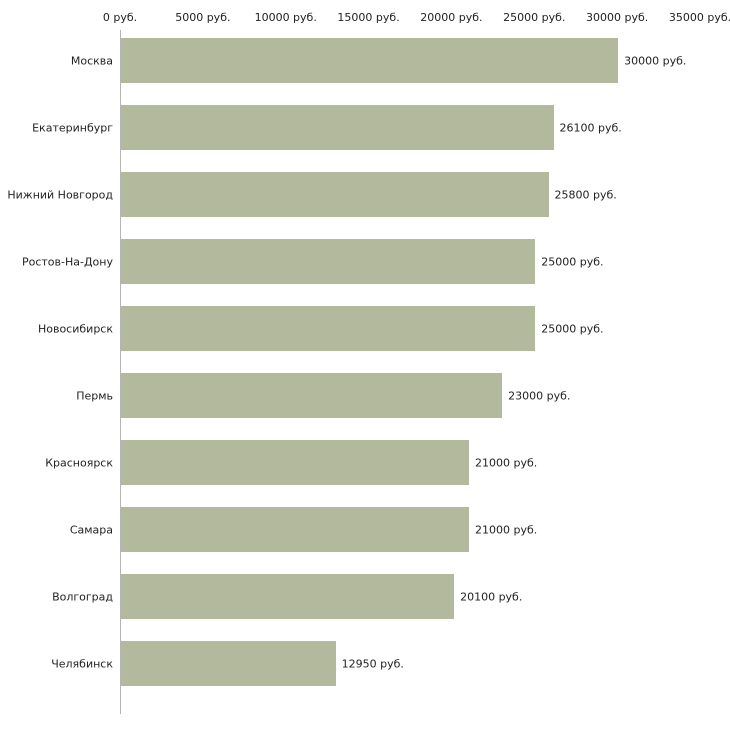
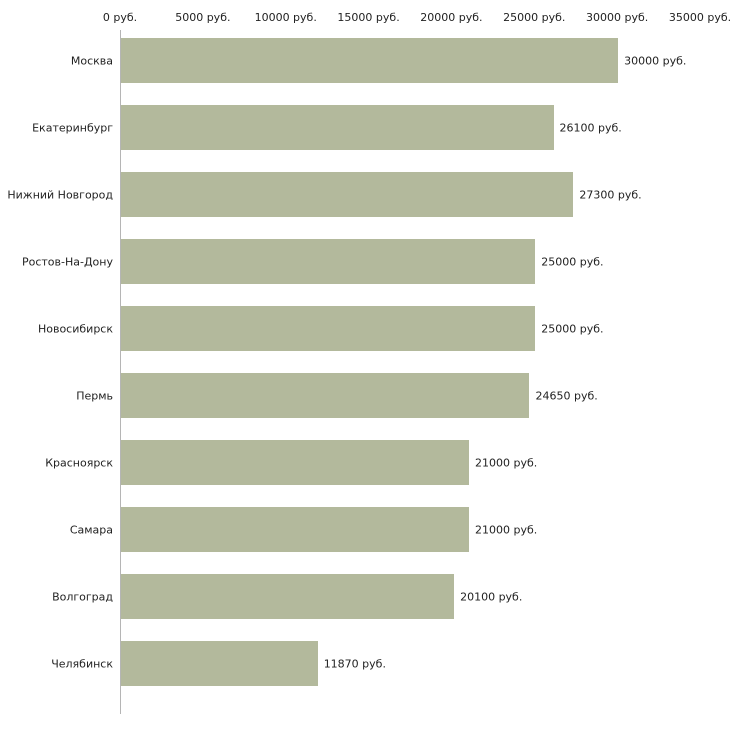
Нижний Новгород: 25800 -> 27300
Пермь: 23000 -> 24650
Челябинск: 12950 -> 11870
